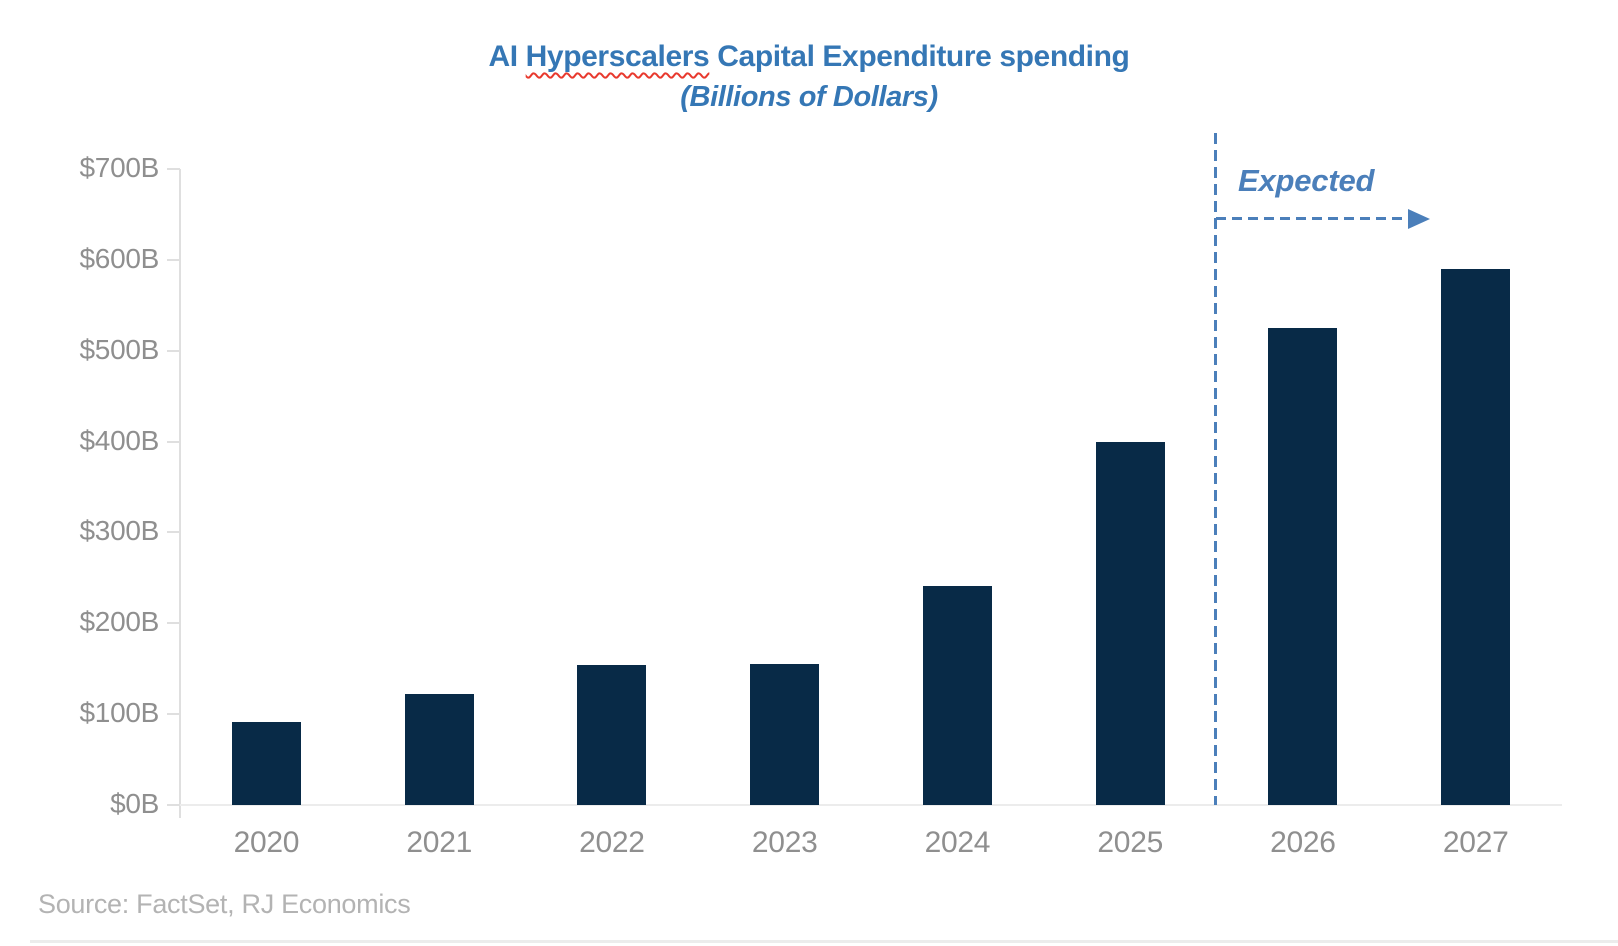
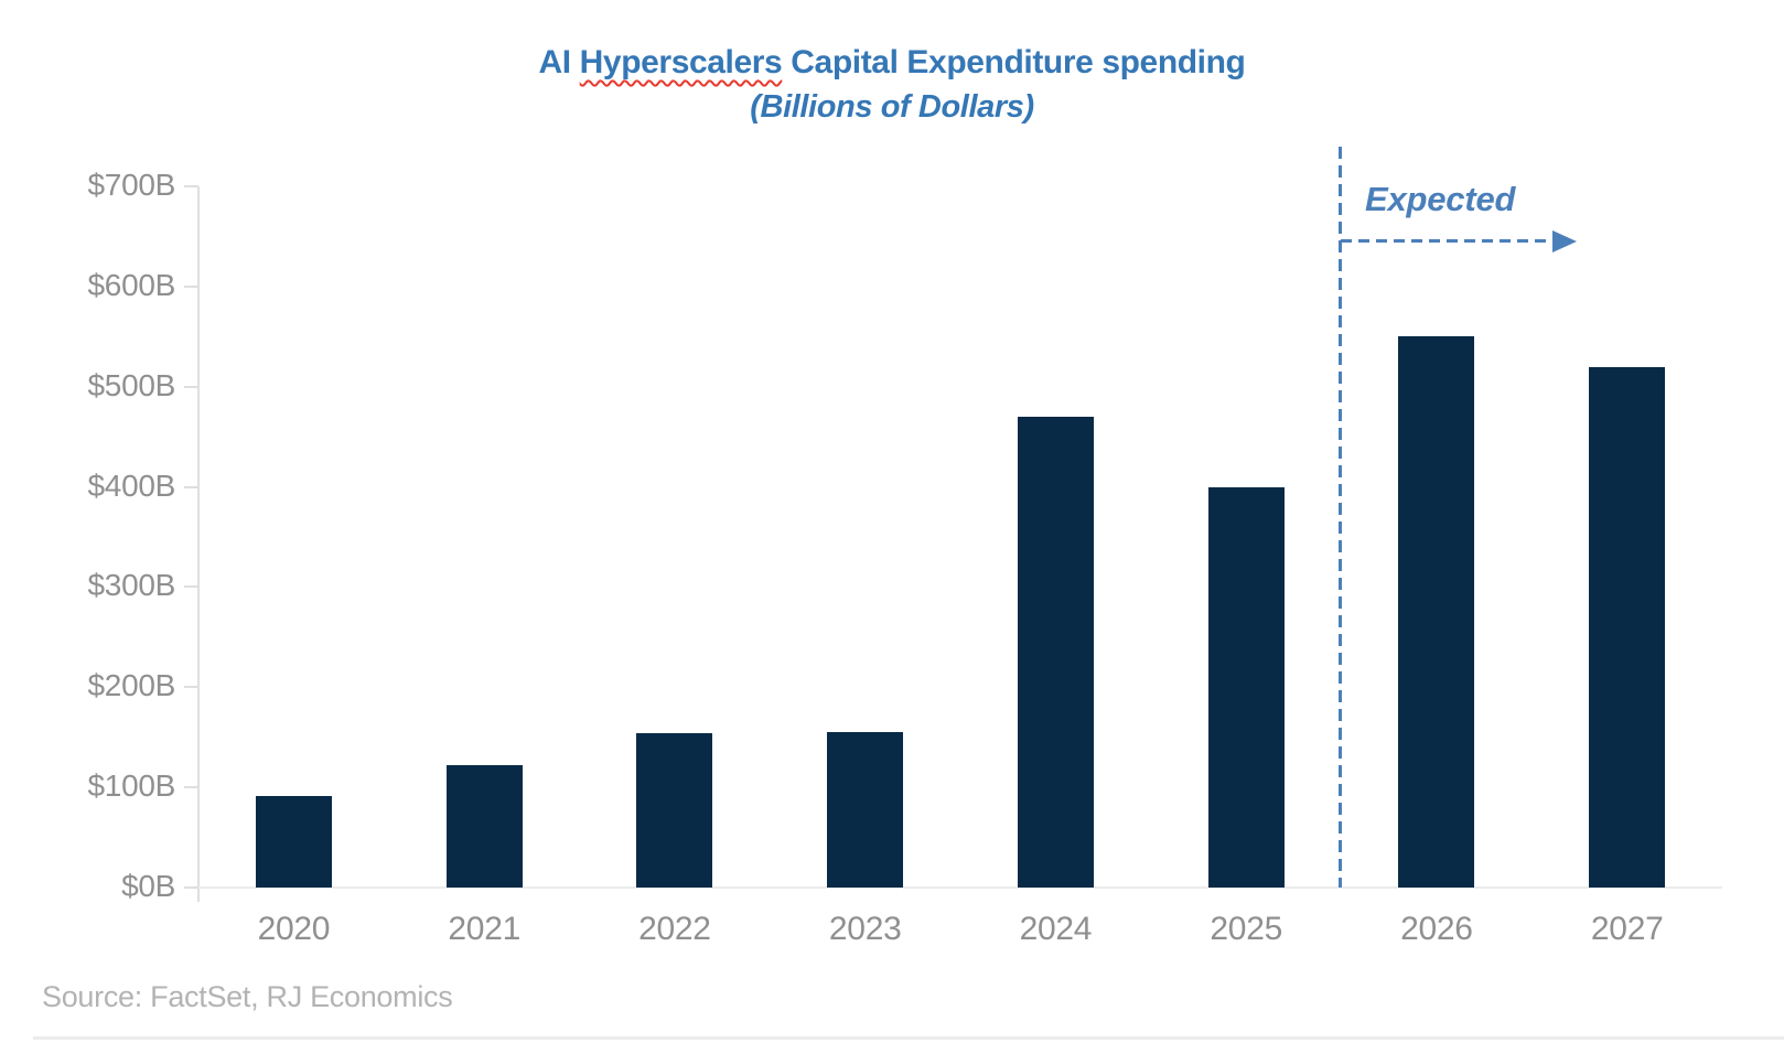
2024: $240B -> $470B
2026: $520B -> $550B
2027: $590B -> $520B
